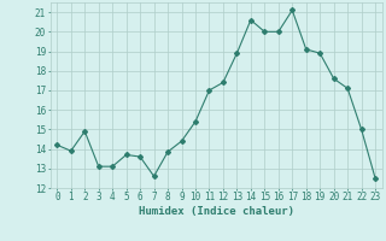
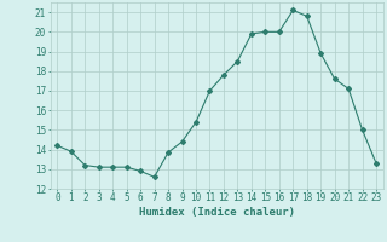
2: 14.9 -> 13.2
5: 13.7 -> 13.1
6: 13.6 -> 12.9
12: 17.4 -> 17.8
13: 18.9 -> 18.5
14: 20.6 -> 19.9
18: 19.1 -> 20.8
23: 12.5 -> 13.3
